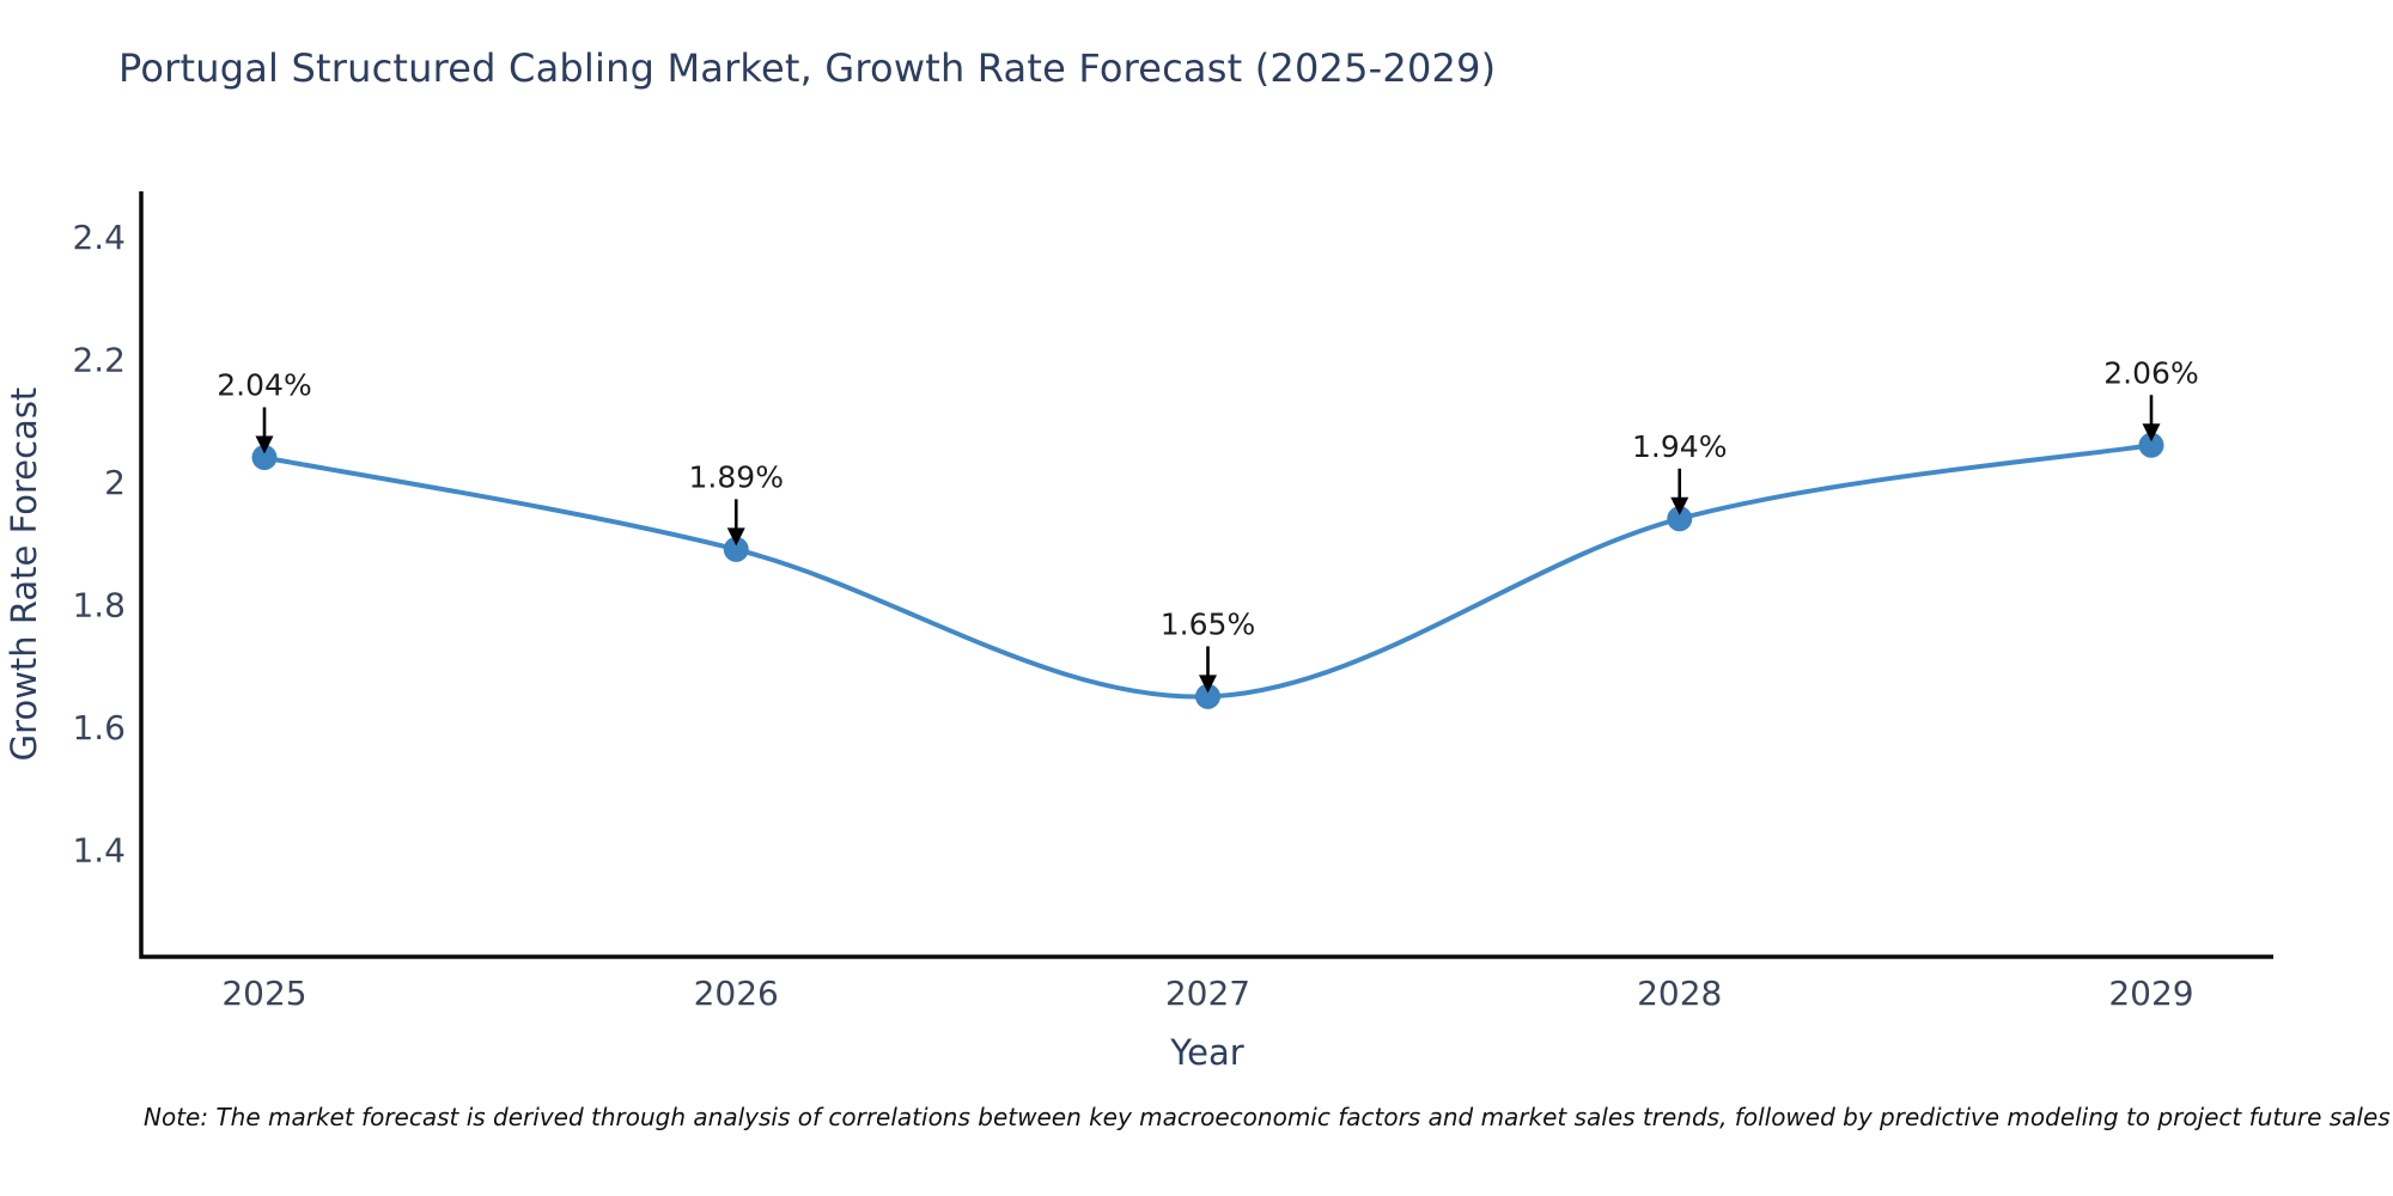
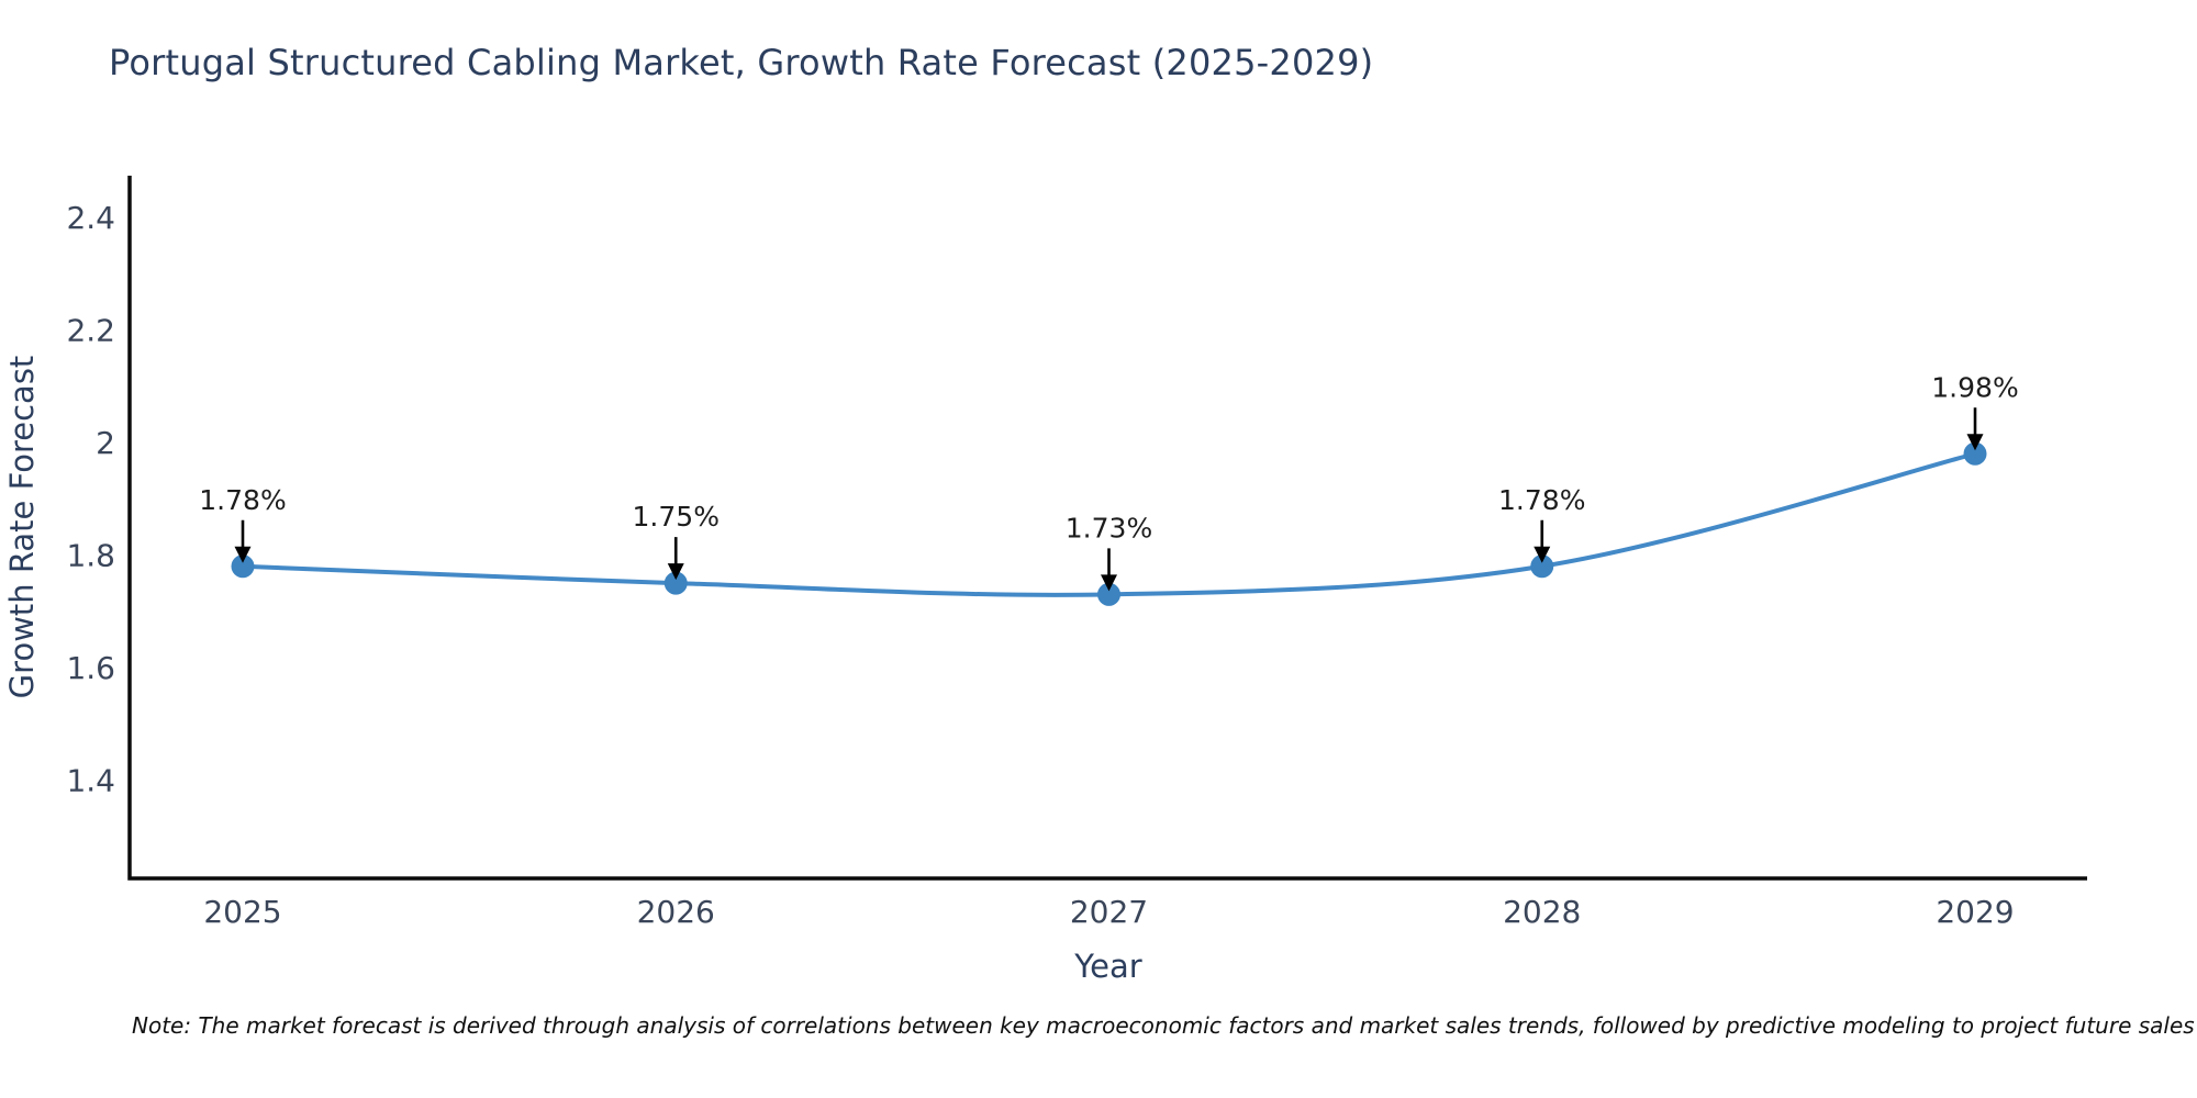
2025: 2.04% -> 1.78%
2026: 1.89% -> 1.75%
2027: 1.65% -> 1.73%
2028: 1.94% -> 1.78%
2029: 2.06% -> 1.98%
